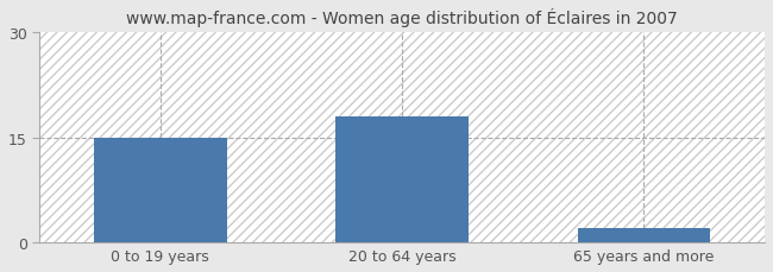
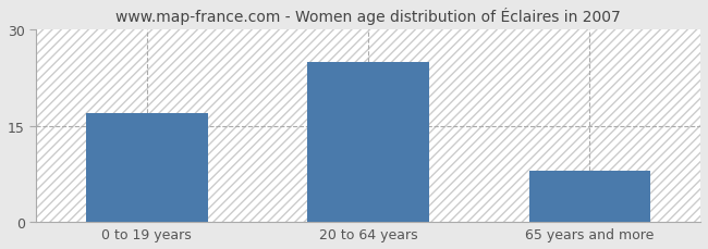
0 to 19 years: 15 -> 17
20 to 64 years: 18 -> 25
65 years and more: 2 -> 8
